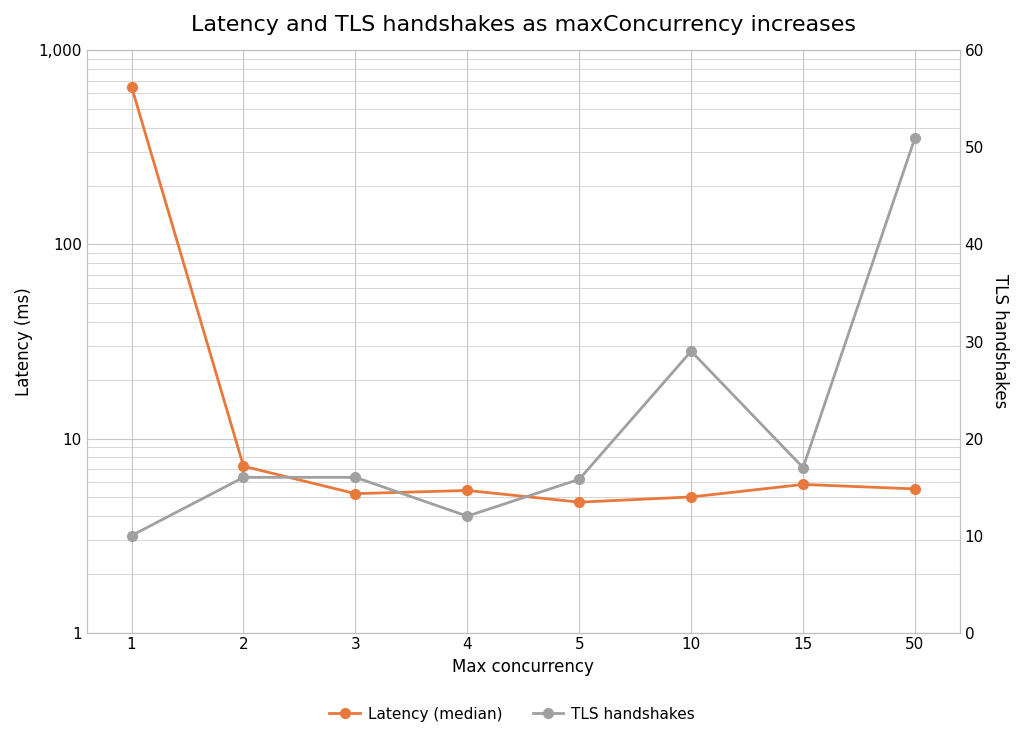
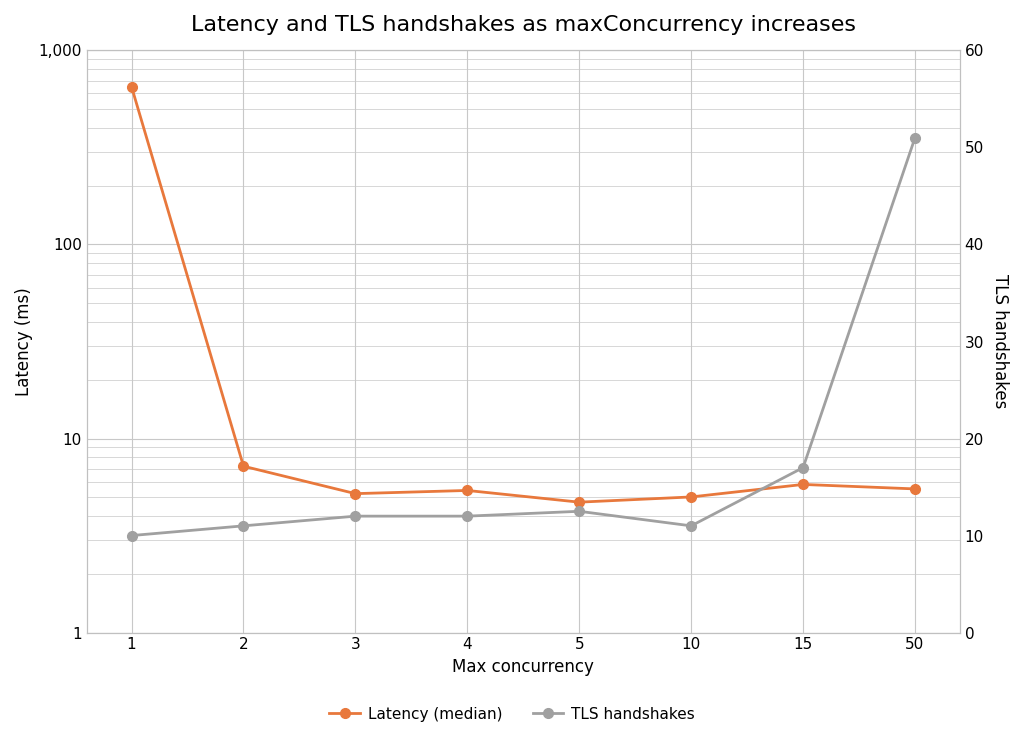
TLS handshakes/2: 16.0 -> 11.0
TLS handshakes/3: 16.0 -> 12.0
TLS handshakes/5: 15.8 -> 12.5
TLS handshakes/10: 29.0 -> 11.0
